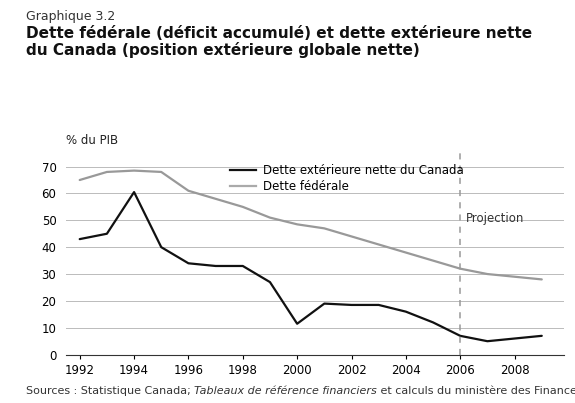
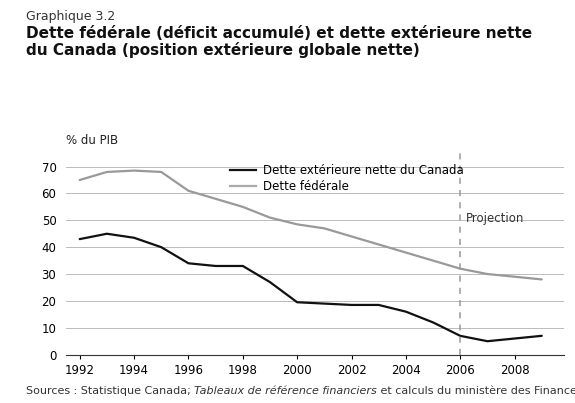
Dette extérieure nette du Canada/1994: 60.5 -> 43.5
Dette extérieure nette du Canada/2000: 11.5 -> 19.5
